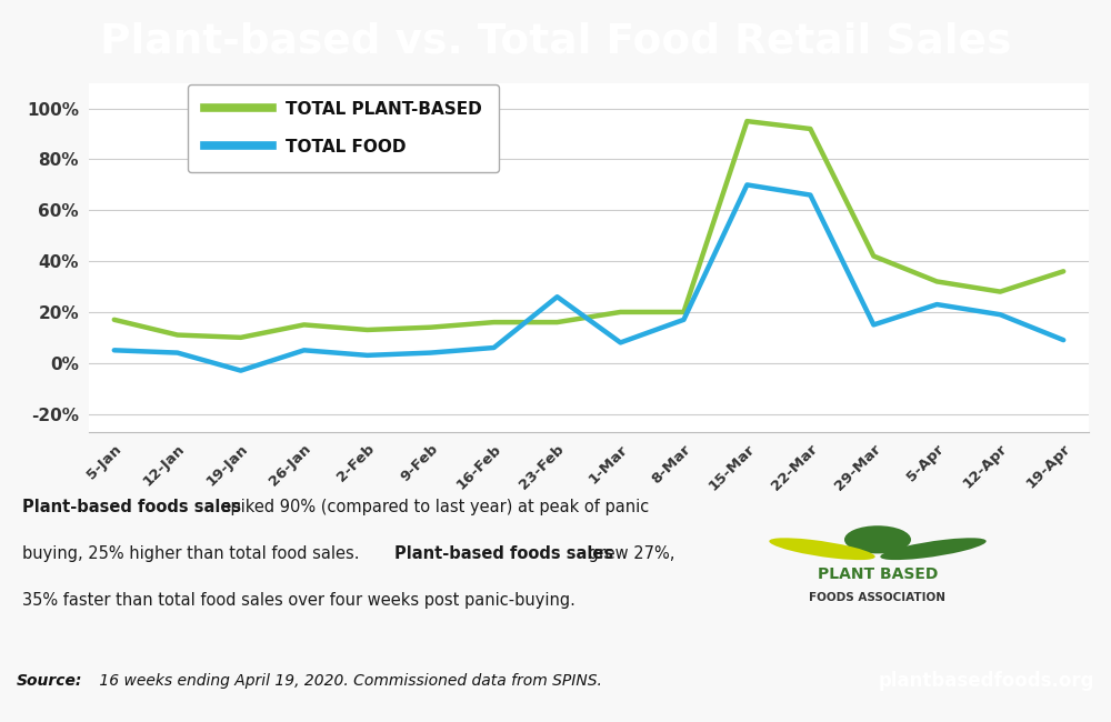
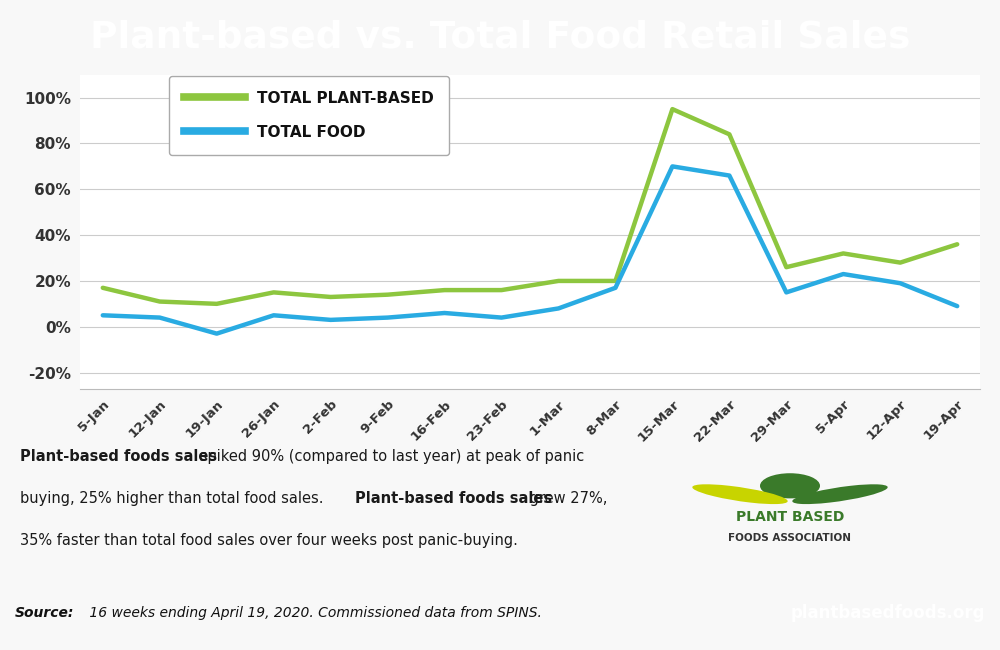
TOTAL FOOD/23-Feb: 26% -> 4%
TOTAL PLANT-BASED/22-Mar: 92% -> 84%
TOTAL PLANT-BASED/29-Mar: 42% -> 26%
